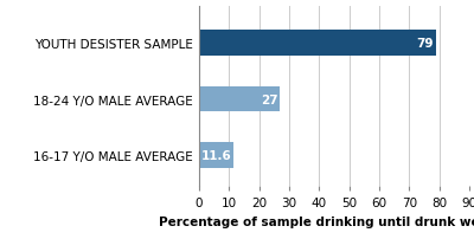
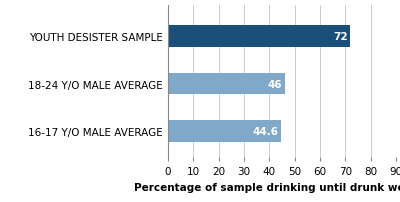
YOUTH DESISTER SAMPLE: 79 -> 72
18-24 Y/O MALE AVERAGE: 27 -> 46
16-17 Y/O MALE AVERAGE: 11.6 -> 44.6
